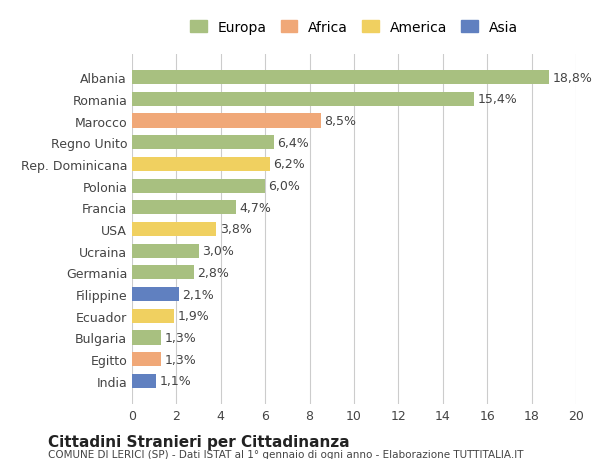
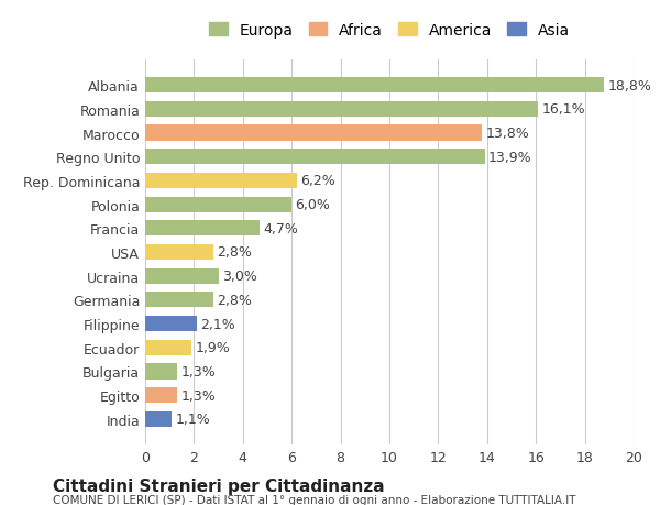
Romania: 15,4% -> 16,1%
Marocco: 8,5% -> 13,8%
Regno Unito: 6,4% -> 13,9%
USA: 3,8% -> 2,8%
